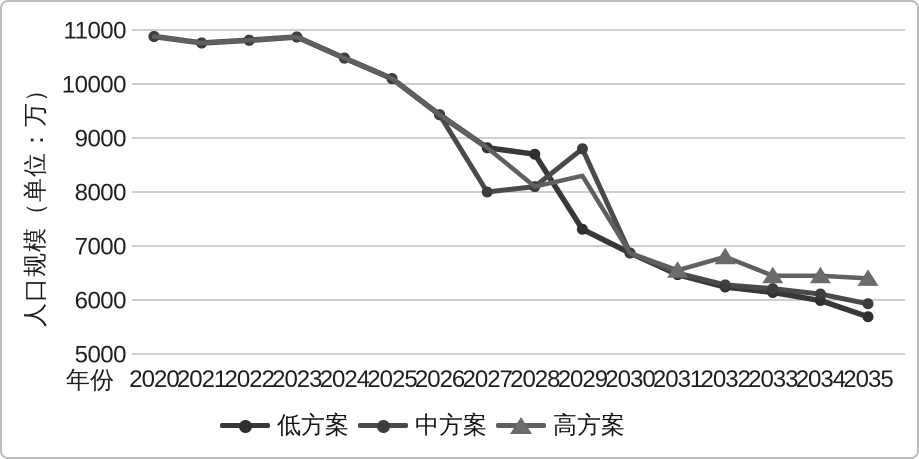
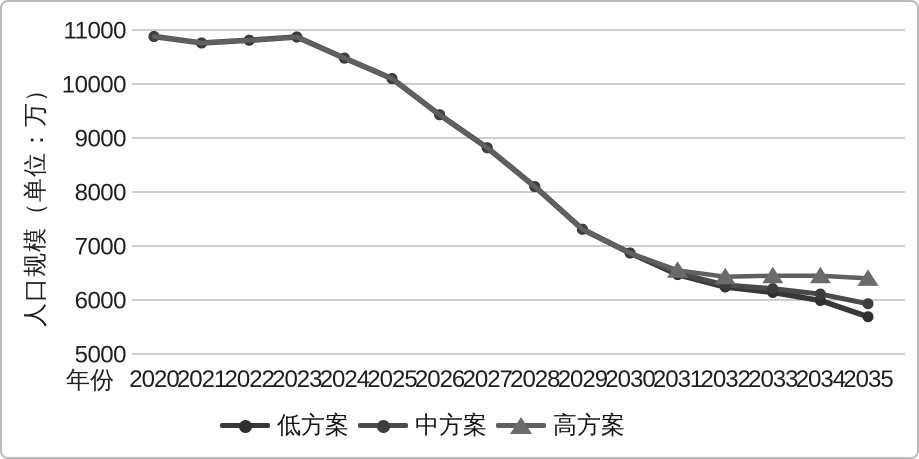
中方案/2027: 8000 -> 8800
低方案/2028: 8700 -> 8100
中方案/2029: 8800 -> 7300
高方案/2029: 8300 -> 7300
高方案/2032: 6800 -> 6400
